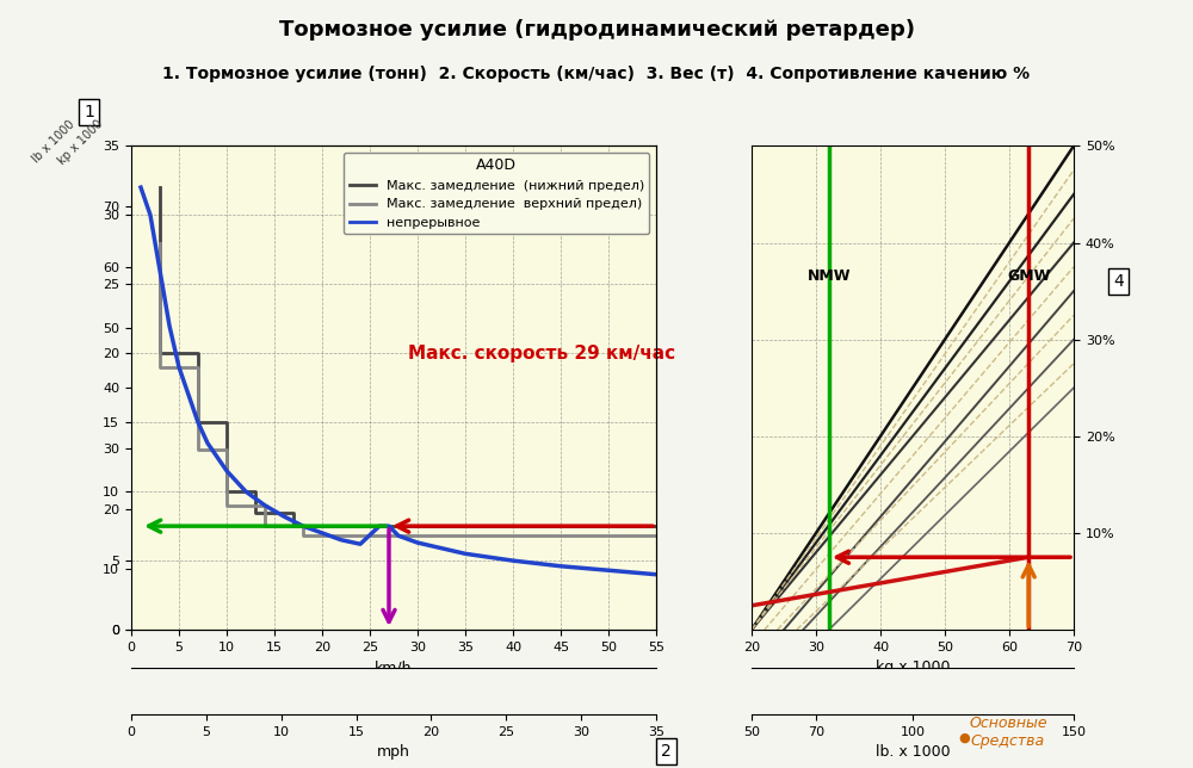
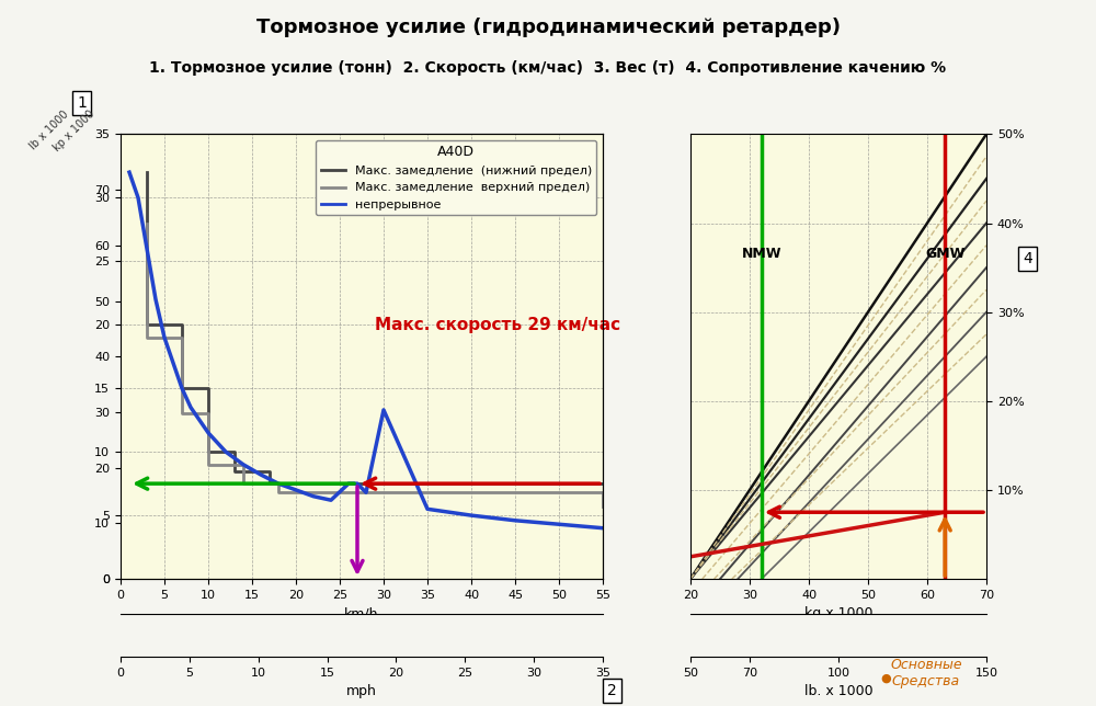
непрерывное/30: 6.3 -> 13.3
Макс. замедление верхний предел)/55: 6.8 -> 5.7
